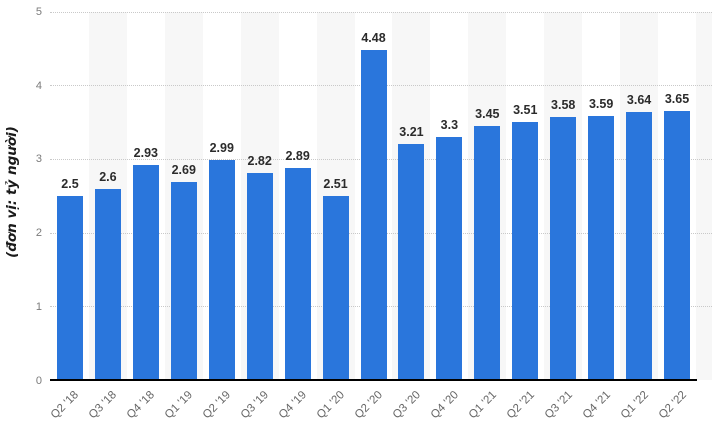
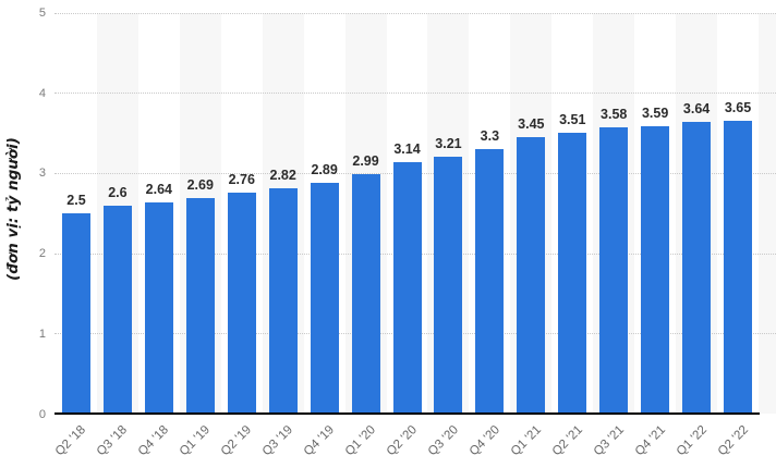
Q4 '18: 2.93 -> 2.64
Q2 '19: 2.99 -> 2.76
Q1 '20: 2.51 -> 2.99
Q2 '20: 4.48 -> 3.14
